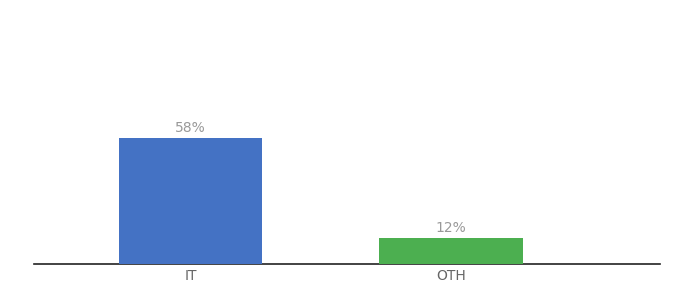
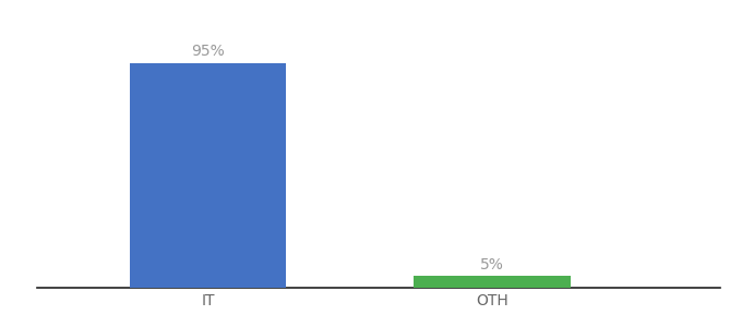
IT: 58% -> 95%
OTH: 12% -> 5%
